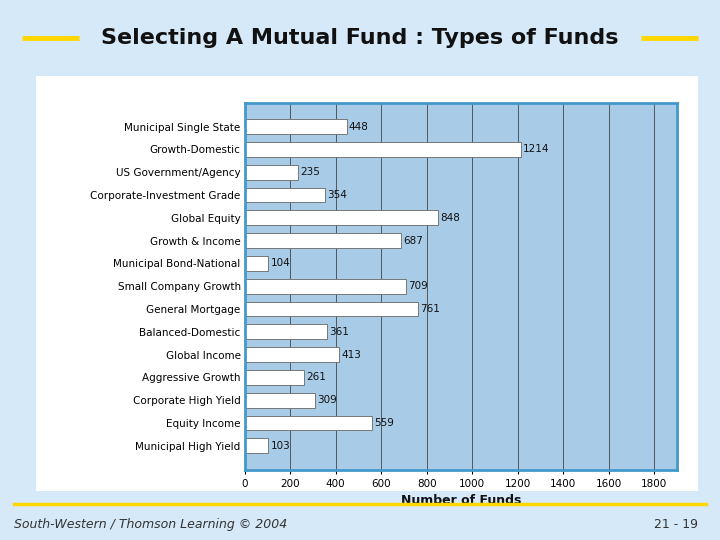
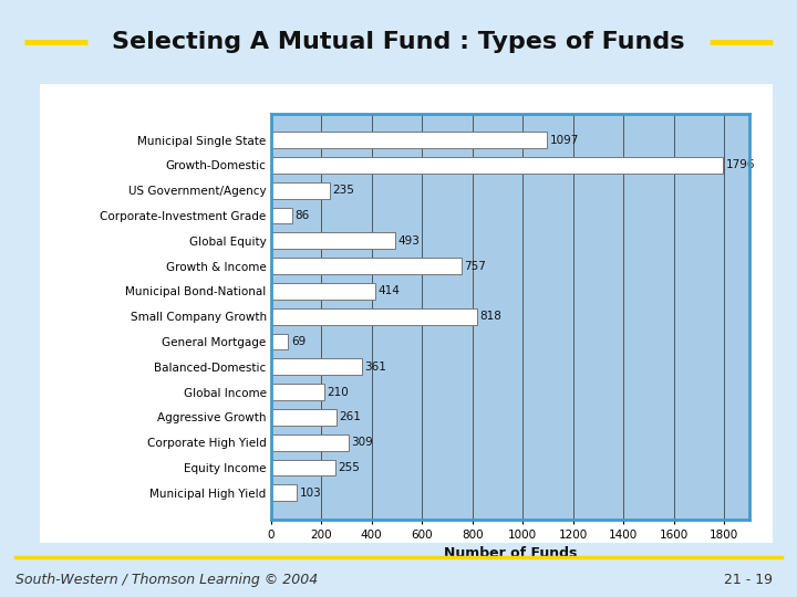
Municipal Single State: 448 -> 1097
Growth-Domestic: 1214 -> 1796
Corporate-Investment Grade: 354 -> 86
Global Equity: 848 -> 493
Growth & Income: 687 -> 757
Municipal Bond-National: 104 -> 414
Small Company Growth: 709 -> 818
General Mortgage: 761 -> 69
Global Income: 413 -> 210
Equity Income: 559 -> 255
